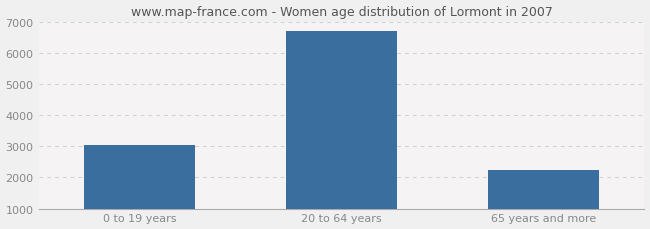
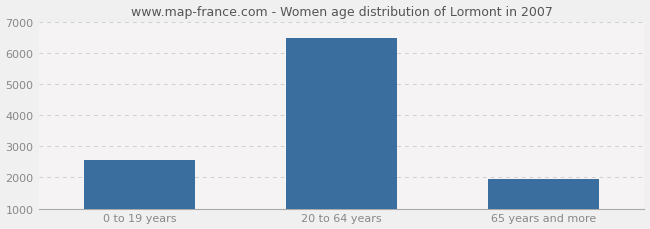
0 to 19 years: 3050 -> 2560
20 to 64 years: 6700 -> 6460
65 years and more: 2250 -> 1940
